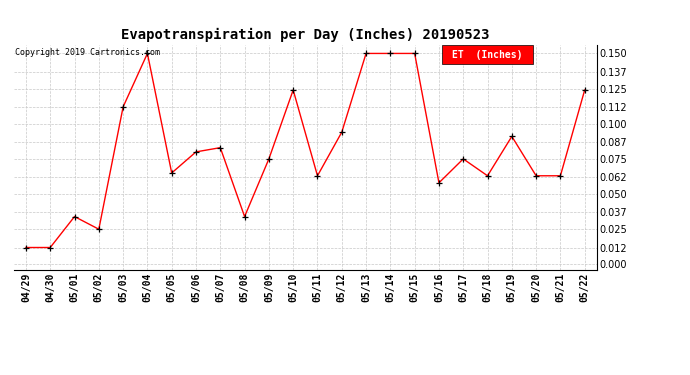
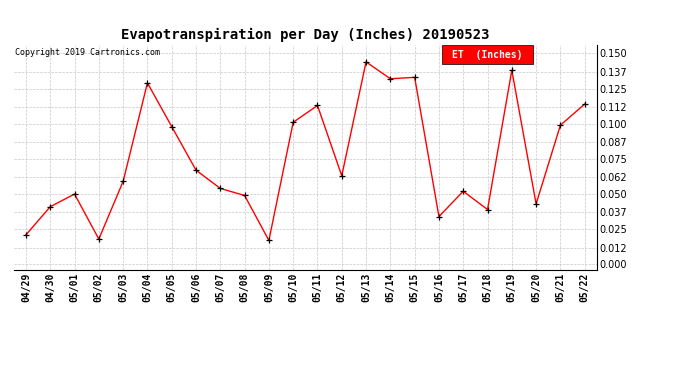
04/29: 0.012 -> 0.021
04/30: 0.012 -> 0.041
05/01: 0.034 -> 0.050
05/02: 0.025 -> 0.018
05/03: 0.112 -> 0.059
05/04: 0.150 -> 0.129
05/05: 0.065 -> 0.098
05/06: 0.080 -> 0.067
05/07: 0.083 -> 0.054
05/08: 0.034 -> 0.049
05/09: 0.075 -> 0.017
05/10: 0.124 -> 0.101
05/11: 0.063 -> 0.113
05/12: 0.094 -> 0.063
05/13: 0.150 -> 0.144
05/14: 0.150 -> 0.132
05/15: 0.150 -> 0.133
05/16: 0.058 -> 0.034
05/17: 0.075 -> 0.052
05/18: 0.063 -> 0.039
05/19: 0.091 -> 0.138
05/20: 0.063 -> 0.043
05/21: 0.063 -> 0.099
05/22: 0.124 -> 0.114
